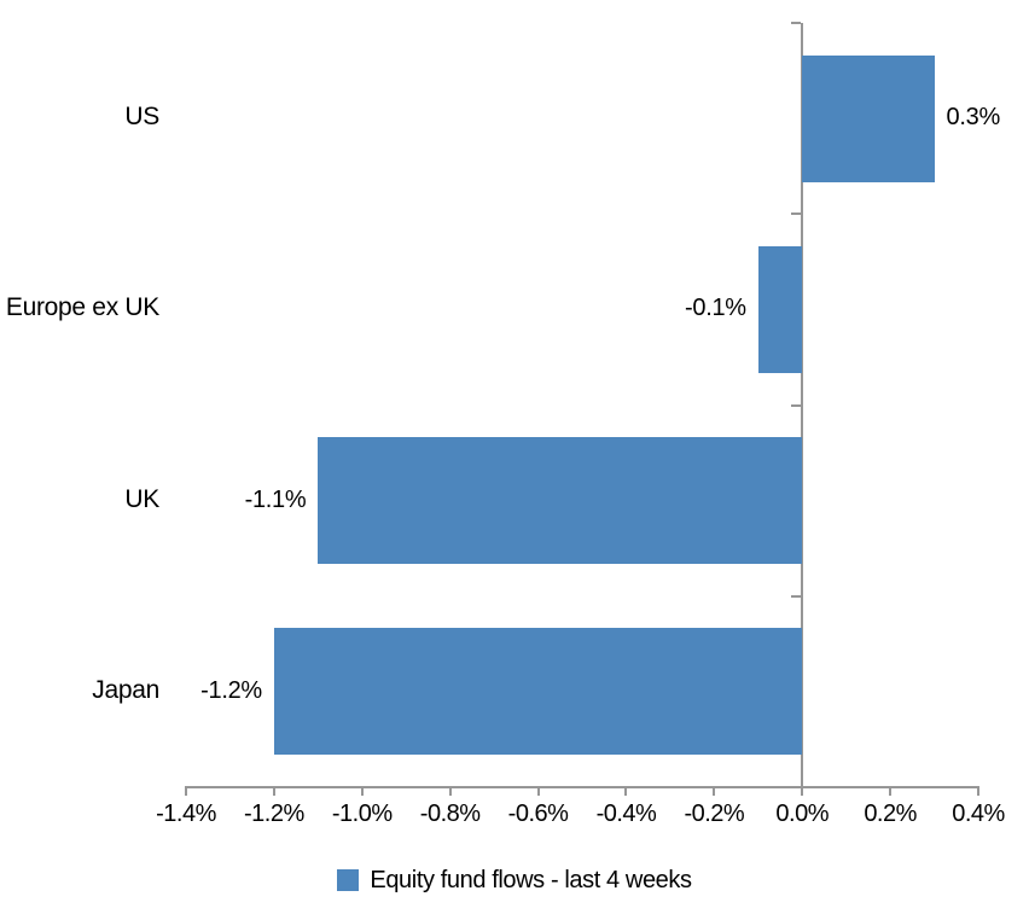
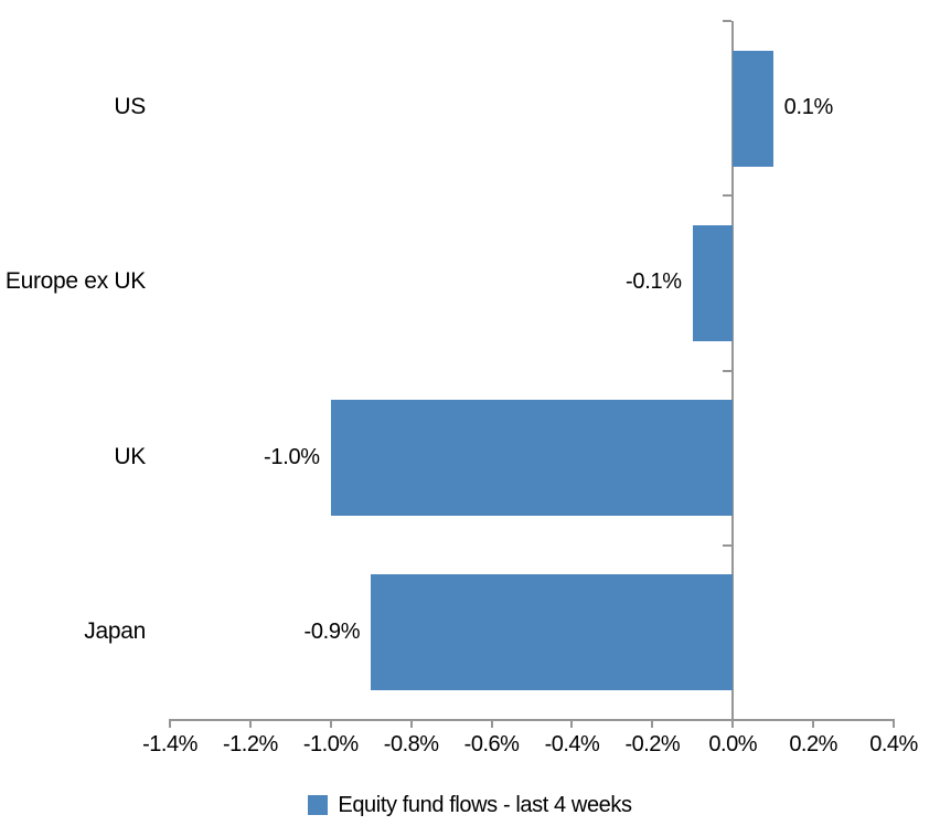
US: 0.3% -> 0.1%
UK: -1.1% -> -1.0%
Japan: -1.2% -> -0.9%
